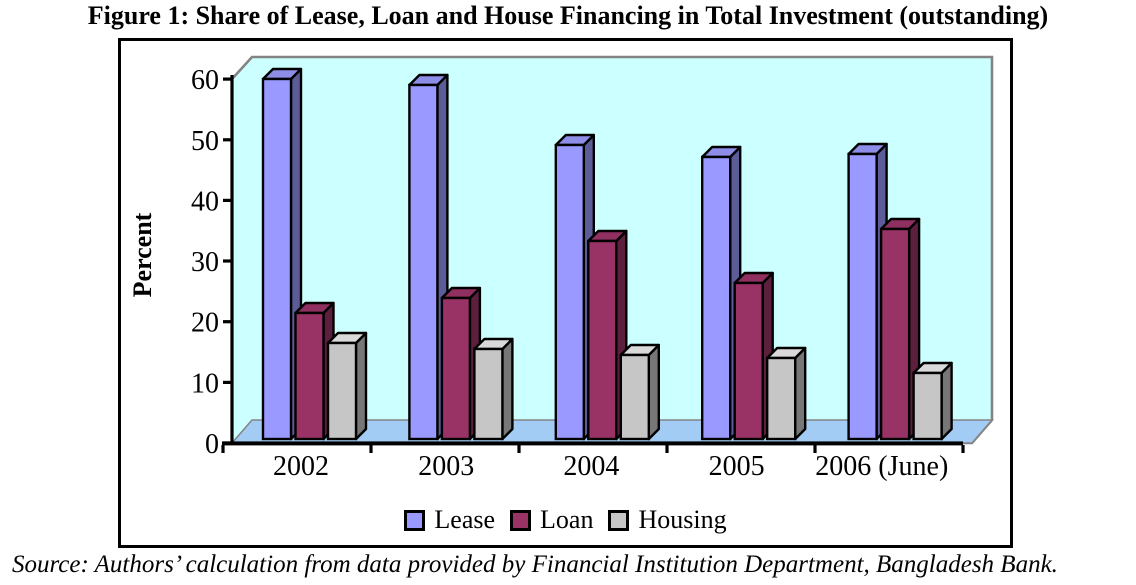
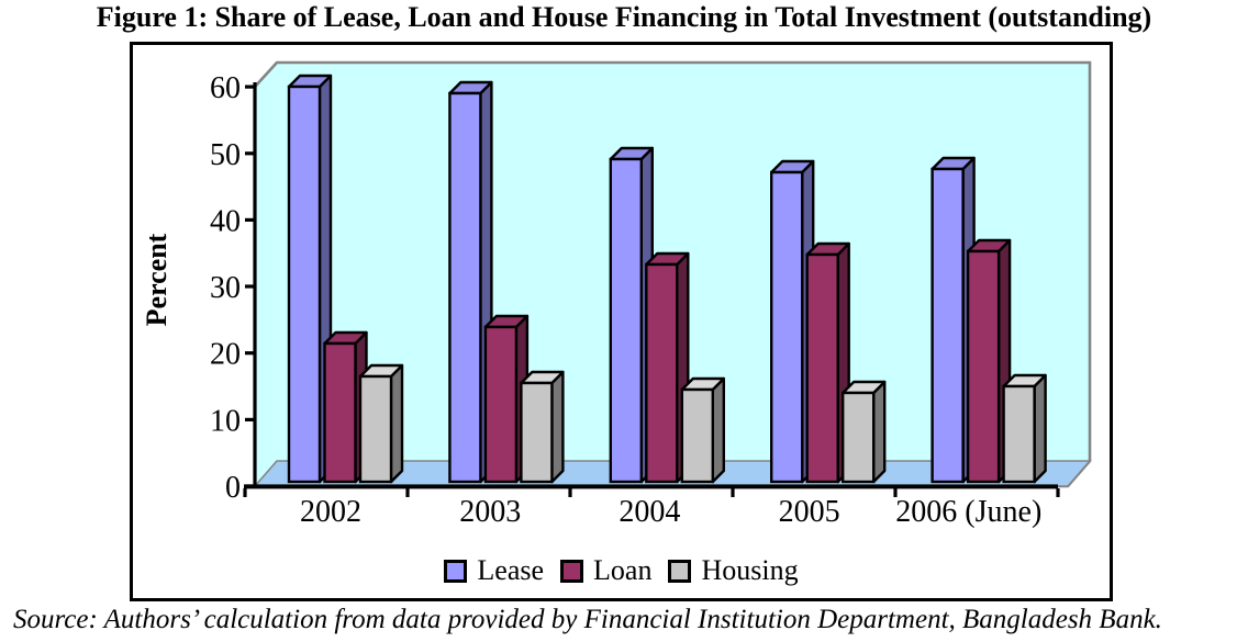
Loan/2005: 26 -> 34
Housing/2006 (June): 11 -> 14
